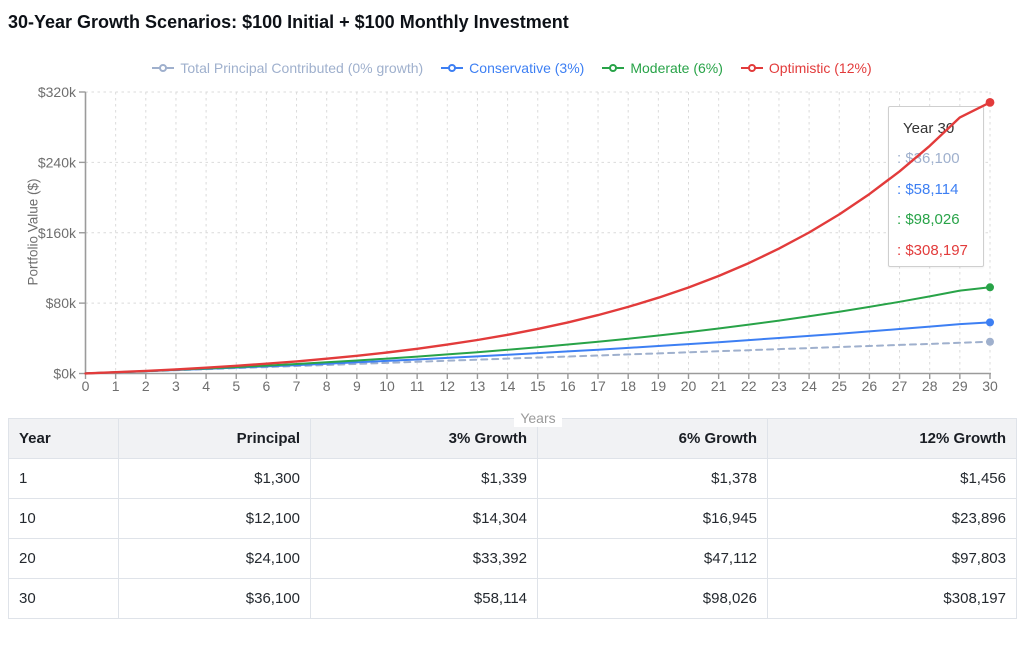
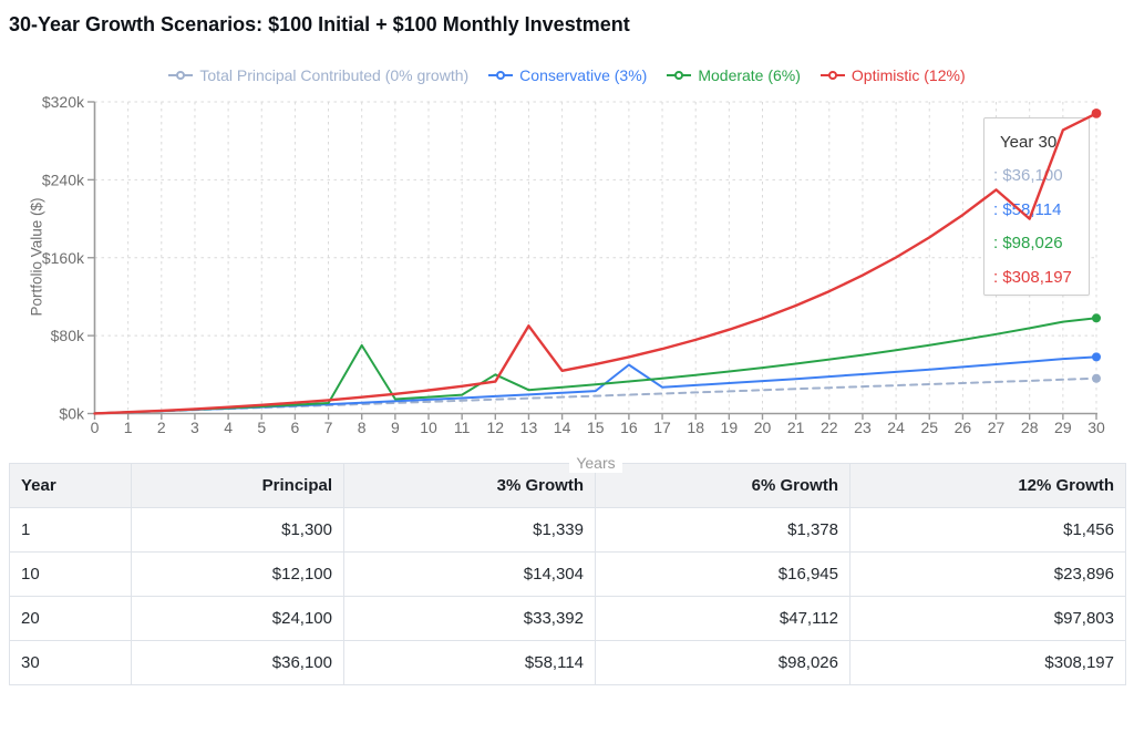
Moderate (6%)/8: $10k -> $70k
Moderate (6%)/12: $20k -> $40k
Optimistic (12%)/13: $40k -> $90k
Conservative (3%)/16: $30k -> $50k
Optimistic (12%)/28: $260k -> $200k
